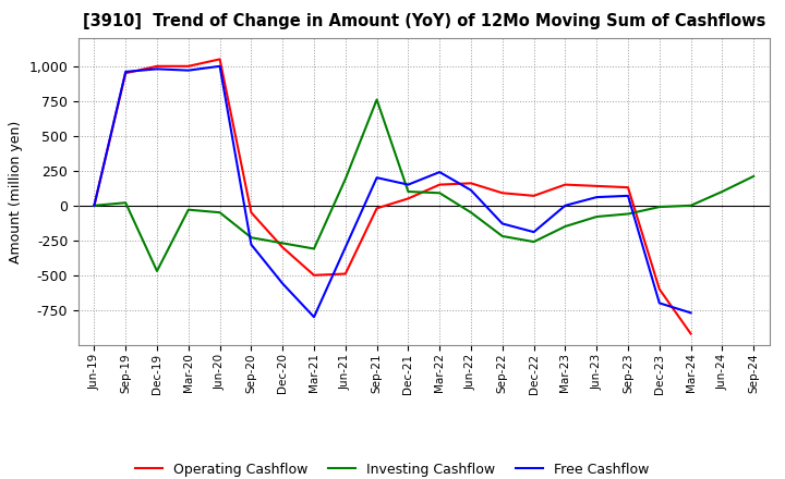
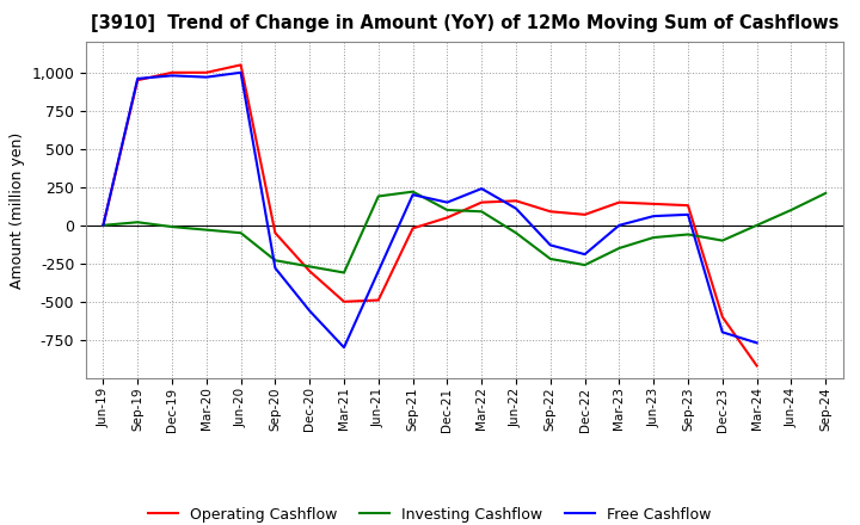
Investing Cashflow/Dec-19: -470 -> -10
Investing Cashflow/Sep-21: 760 -> 220
Investing Cashflow/Dec-23: -10 -> -100
